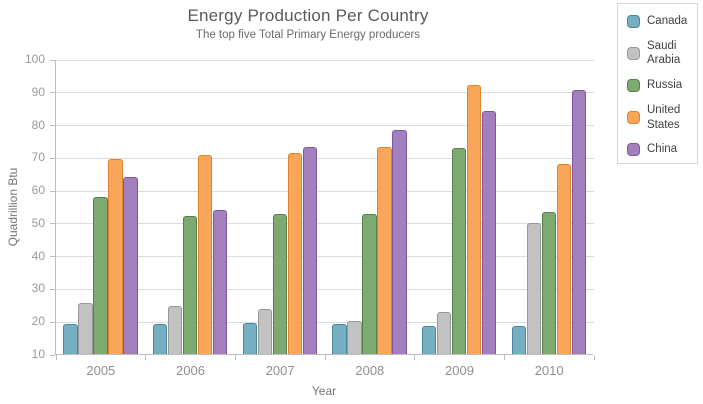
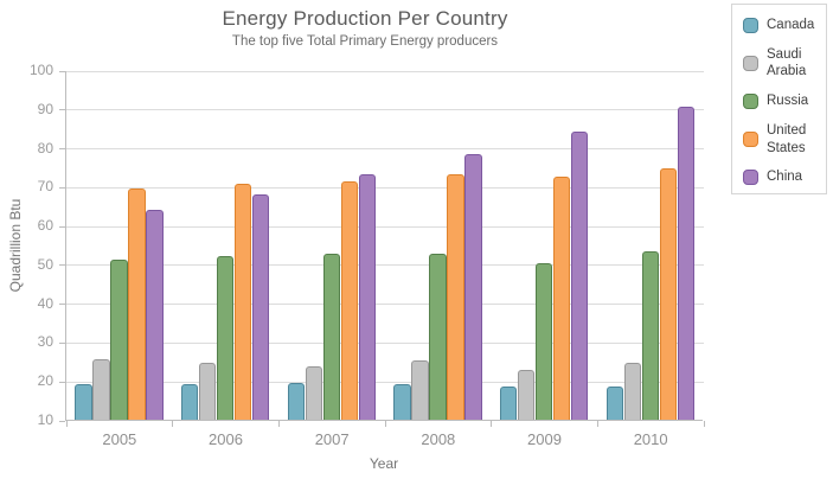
Russia/2005: 58 -> 51
China/2006: 54 -> 68
Saudi Arabia/2008: 20 -> 25
Russia/2009: 73 -> 50
United States/2009: 92 -> 73
Saudi Arabia/2010: 50 -> 25
United States/2010: 68 -> 75
